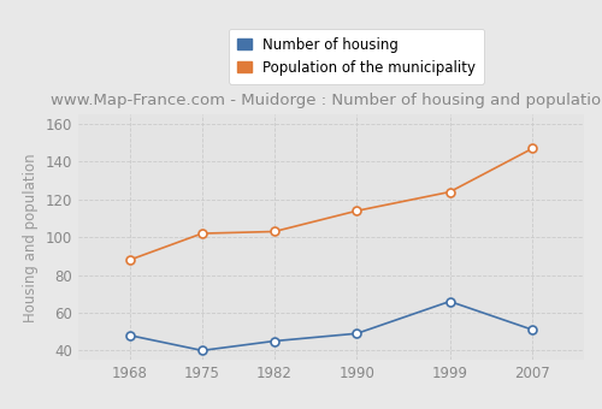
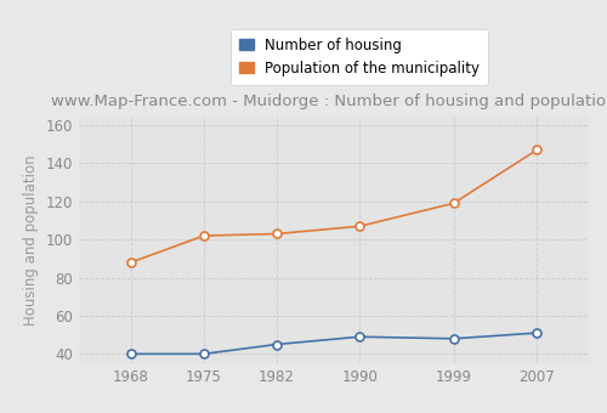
Number of housing/1968: 48 -> 40
Population of the municipality/1990: 114 -> 107
Number of housing/1999: 66 -> 48
Population of the municipality/1999: 124 -> 119
